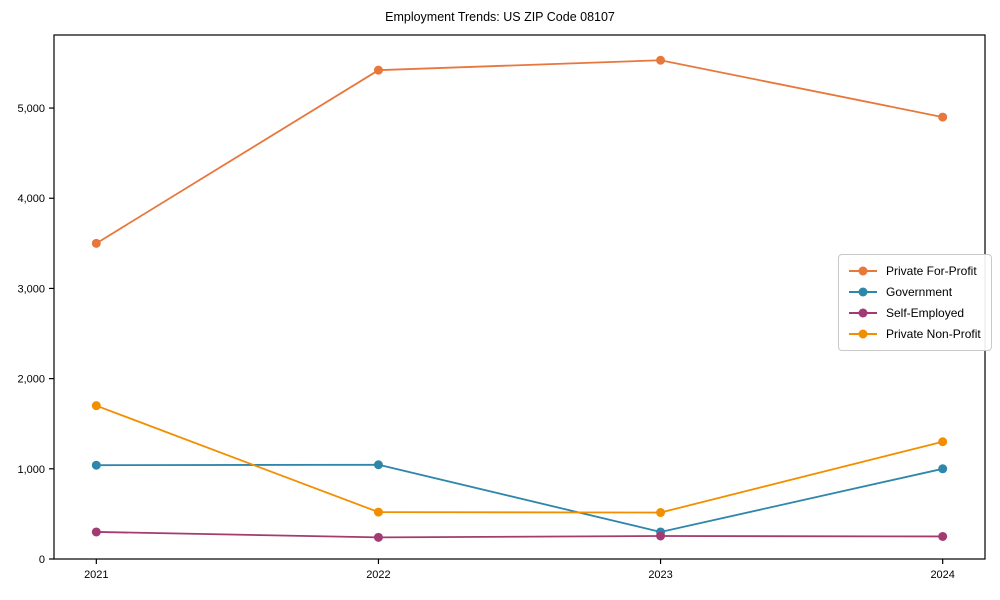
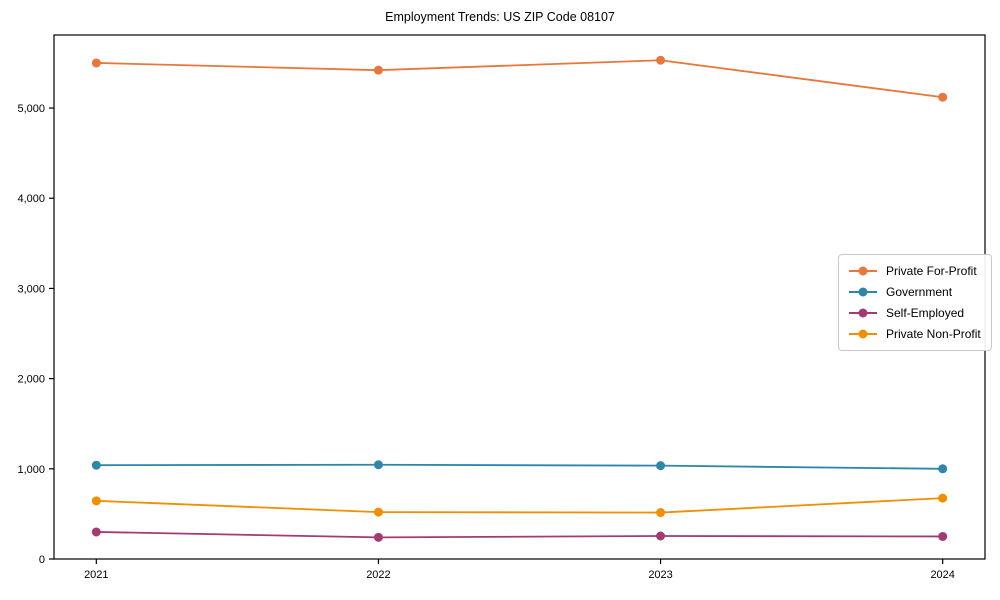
Private For-Profit/2021: 3500 -> 5500
Private Non-Profit/2021: 1700 -> 600
Government/2023: 300 -> 1000
Private For-Profit/2024: 4900 -> 5100
Private Non-Profit/2024: 1300 -> 700
